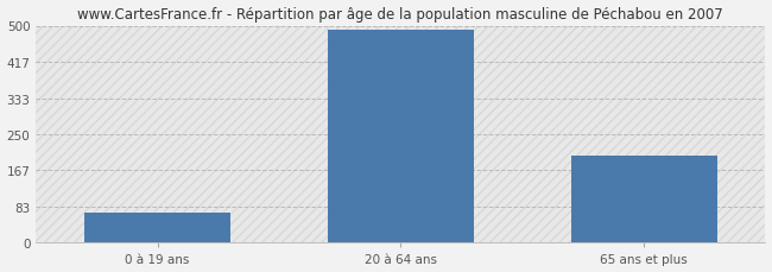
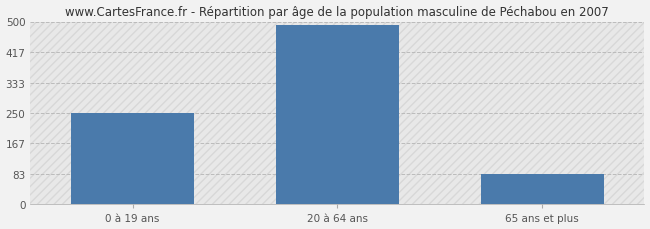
0 à 19 ans: 70 -> 250
65 ans et plus: 200 -> 83
